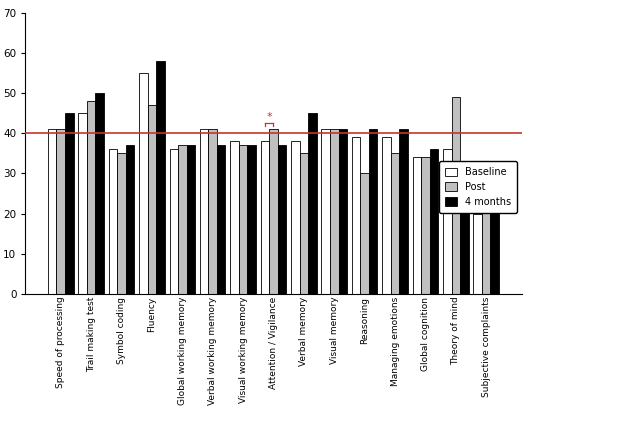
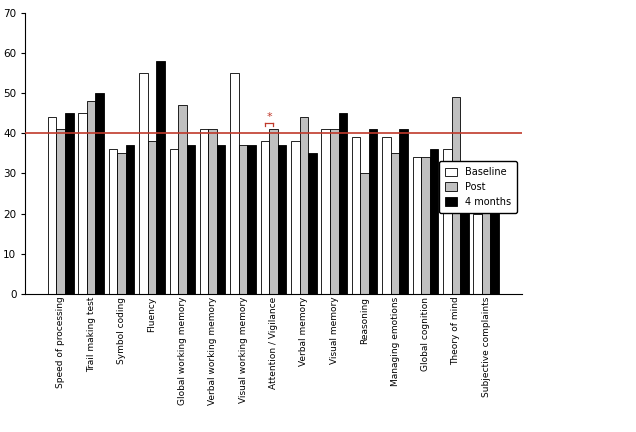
Baseline/Speed of processing: 41 -> 44
Post/Fluency: 47 -> 38
Post/Global working memory: 37 -> 47
Baseline/Visual working memory: 38 -> 55
Post/Verbal memory: 35 -> 44
4 months/Verbal memory: 45 -> 35
4 months/Visual memory: 41 -> 45
